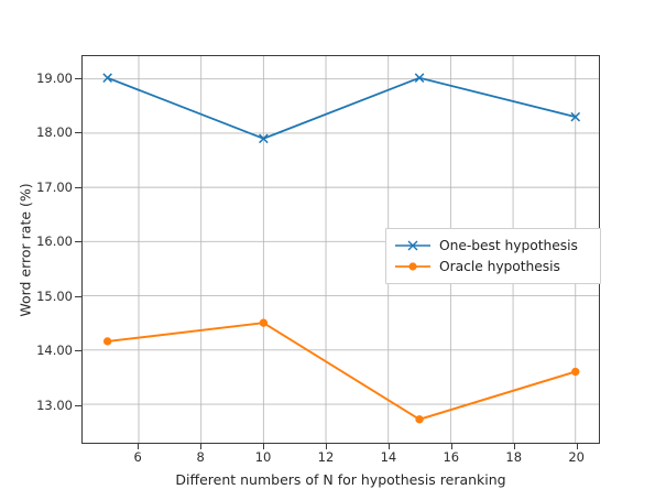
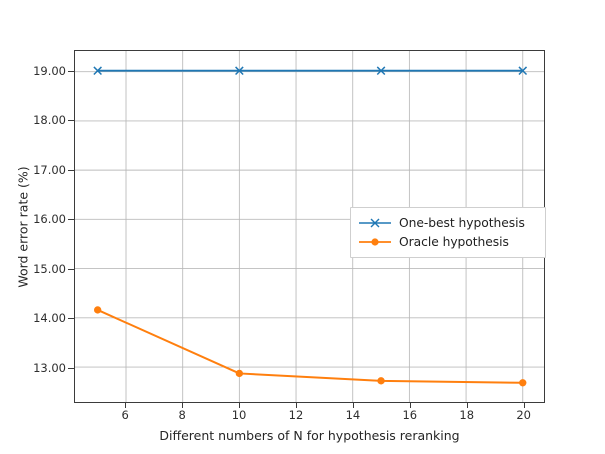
One-best hypothesis/10: 17.9 -> 19.0
Oracle hypothesis/10: 14.5 -> 12.9
One-best hypothesis/20: 18.3 -> 19.0
Oracle hypothesis/20: 13.6 -> 12.7
